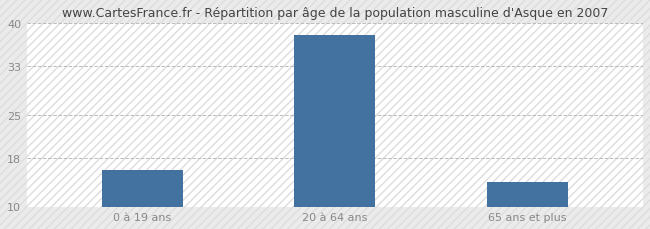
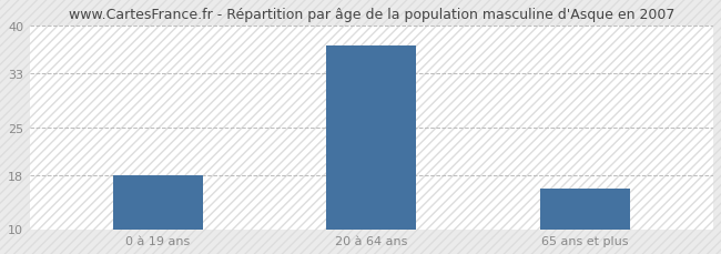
0 à 19 ans: 16 -> 18
20 à 64 ans: 38 -> 37
65 ans et plus: 14 -> 16
